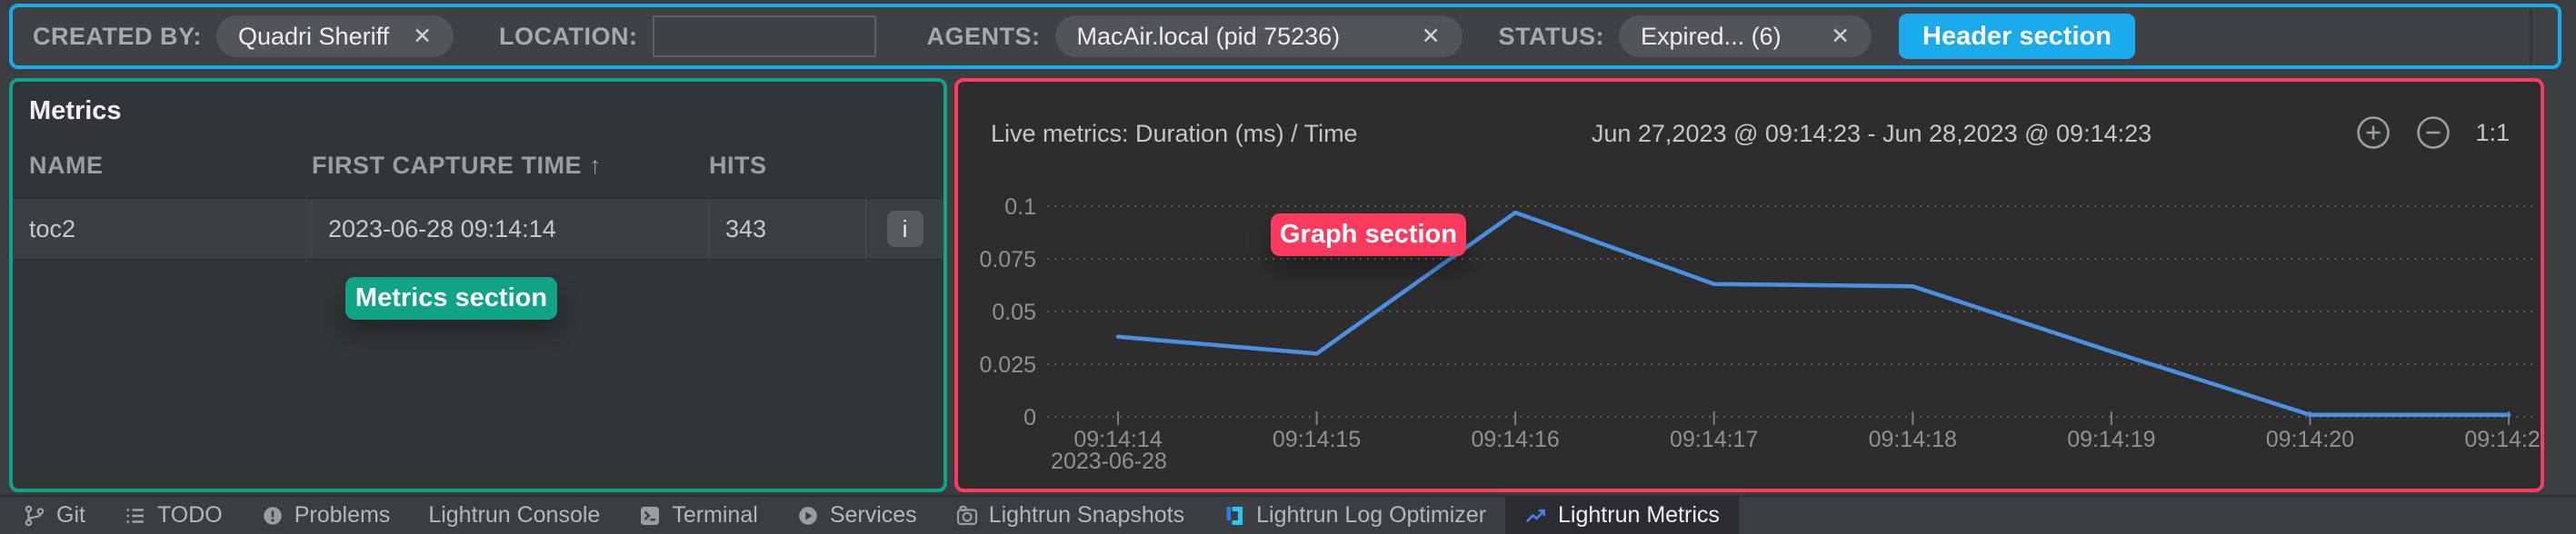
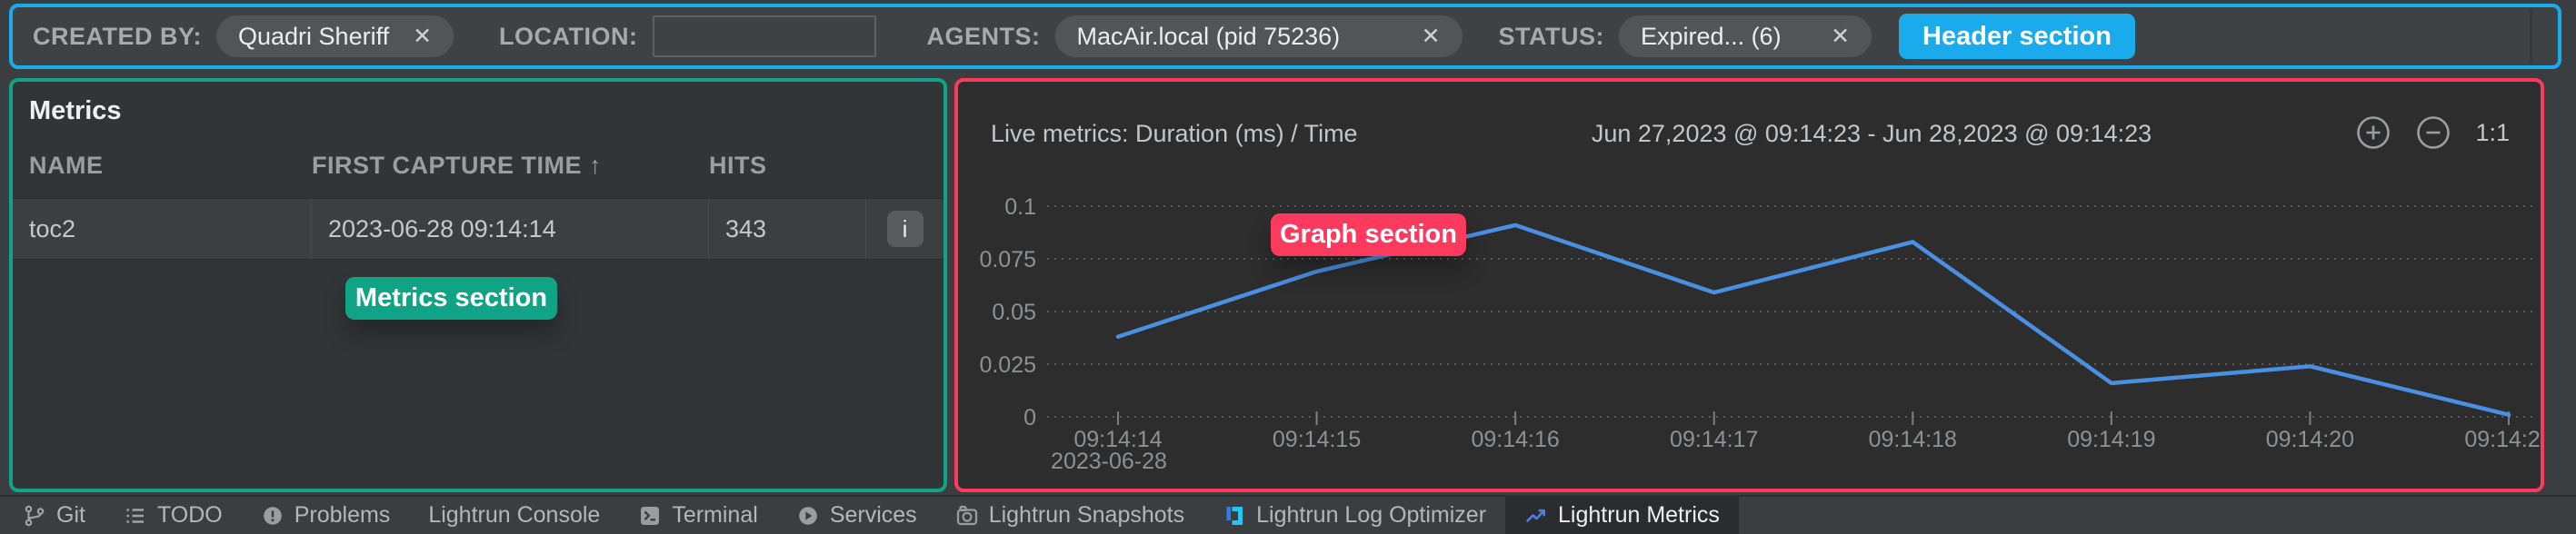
09:14:15: 0.030 -> 0.069
09:14:16: 0.097 -> 0.091
09:14:17: 0.063 -> 0.059
09:14:18: 0.062 -> 0.083
09:14:19: 0.031 -> 0.016
09:14:20: 0.001 -> 0.024
